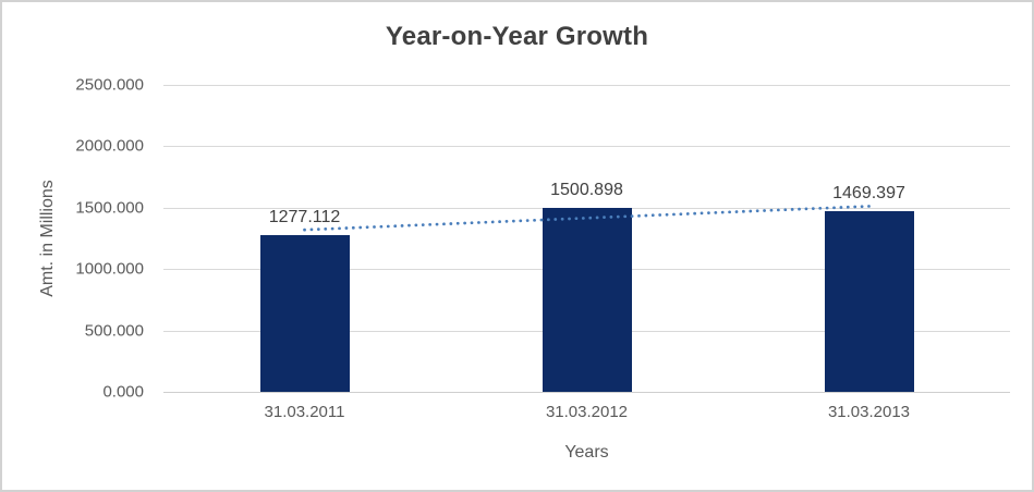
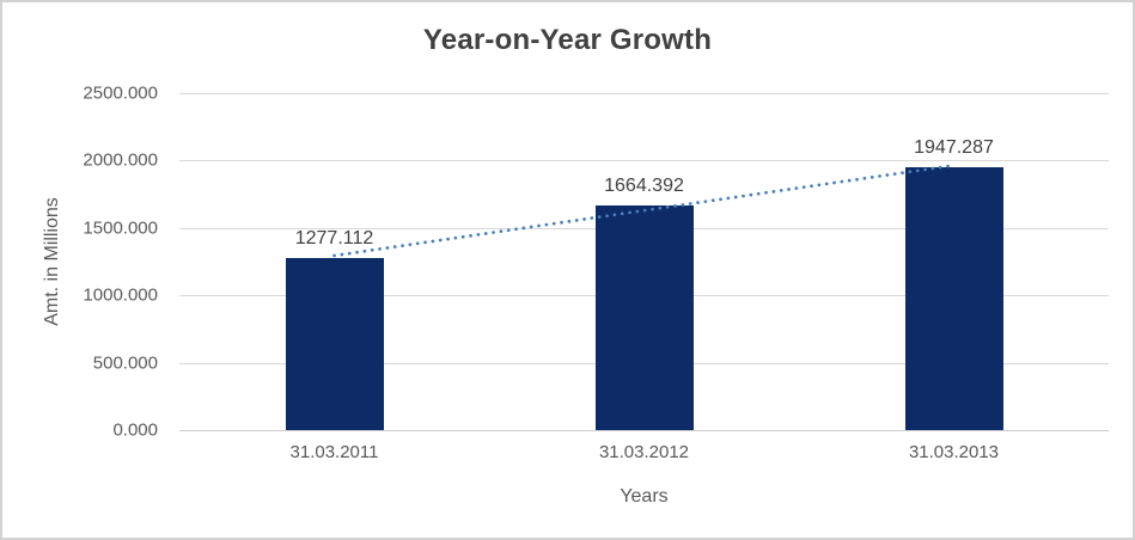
31.03.2012: 1500.898 -> 1664.392
31.03.2013: 1469.397 -> 1947.287
